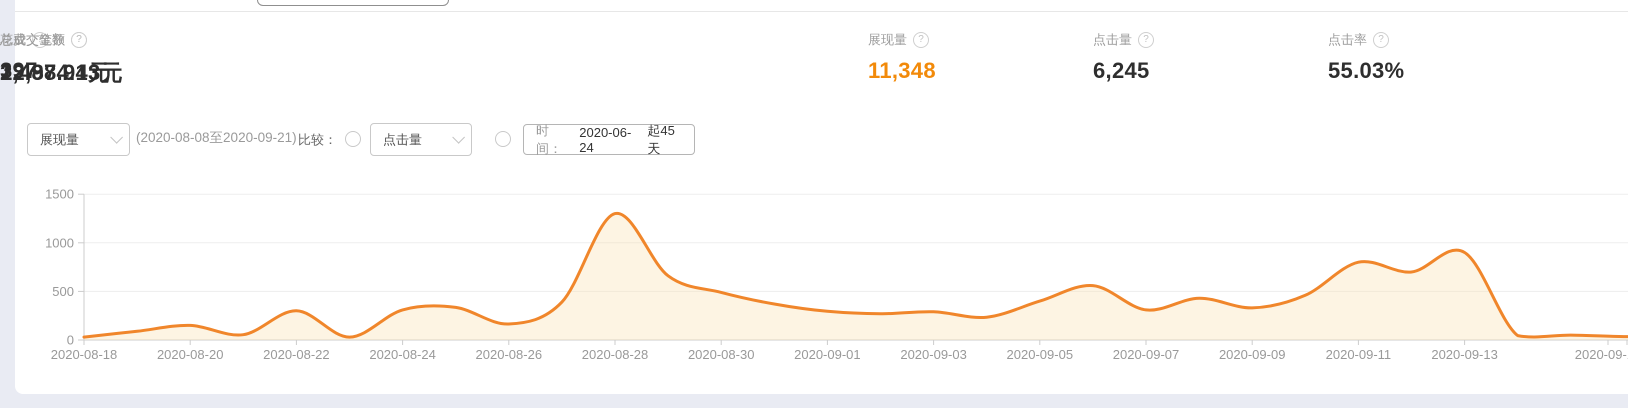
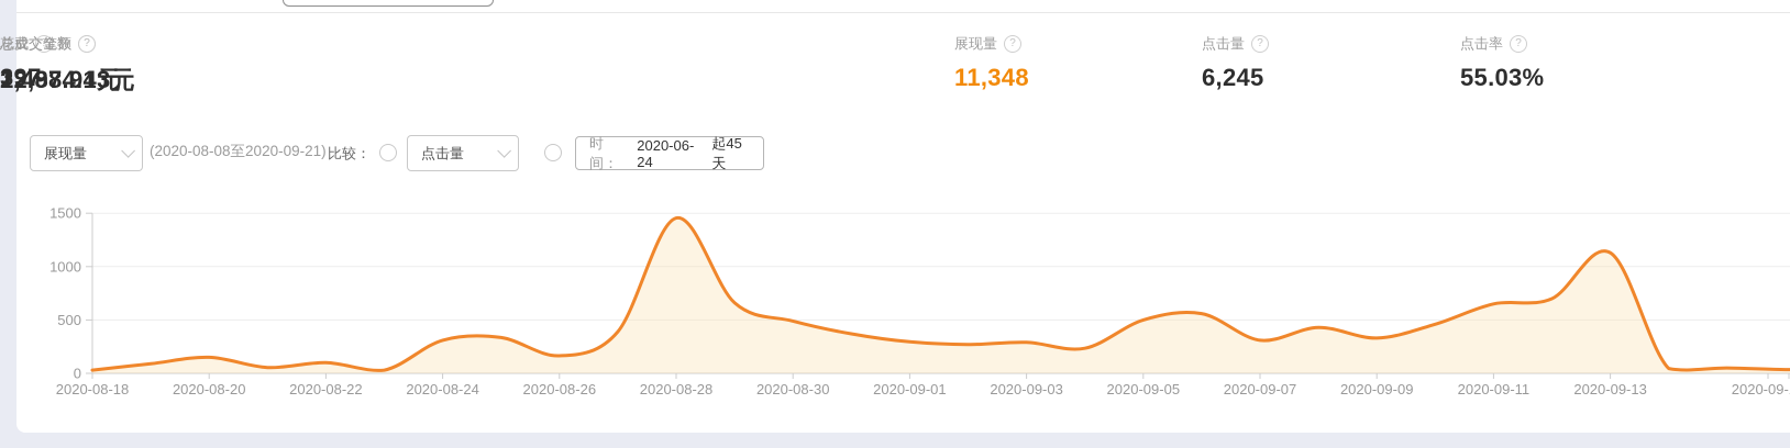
2020-08-22: 300 -> 100
2020-08-28: 1300 -> 1500
2020-09-05: 400 -> 500
2020-09-11: 800 -> 600
2020-09-13: 900 -> 1100
